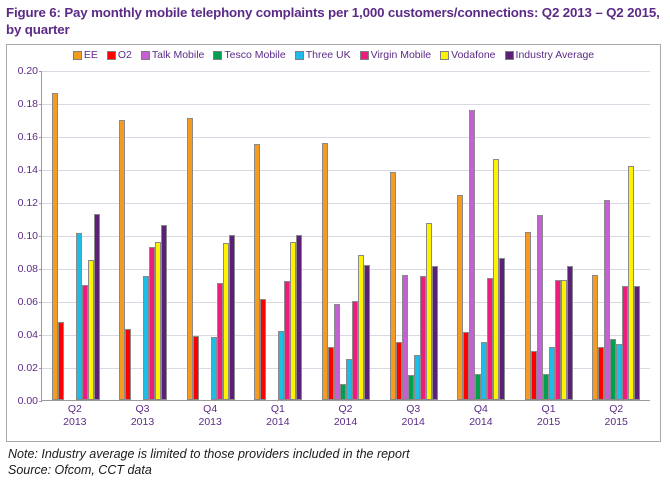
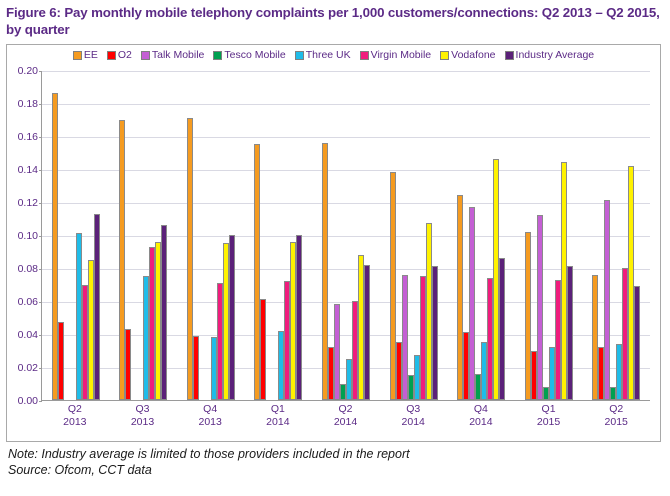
Talk Mobile/Q4 2014: 0.176 -> 0.117
Tesco Mobile/Q1 2015: 0.016 -> 0.008
Vodafone/Q1 2015: 0.073 -> 0.144
Tesco Mobile/Q2 2015: 0.037 -> 0.008
Virgin Mobile/Q2 2015: 0.069 -> 0.080
